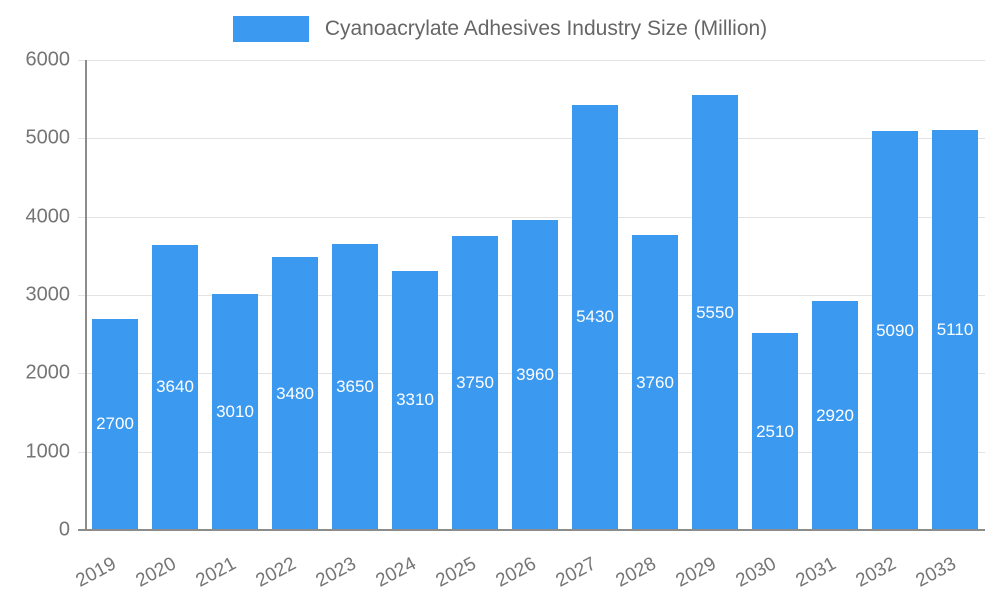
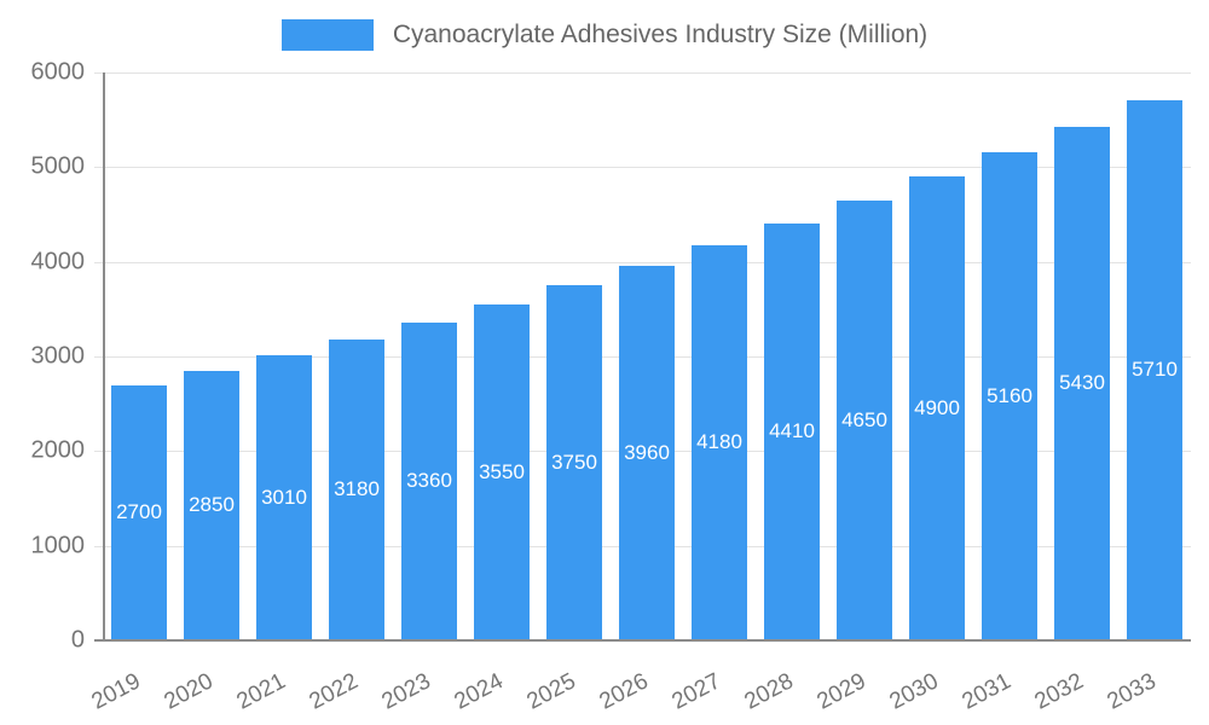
2020: 3640 -> 2850
2022: 3480 -> 3180
2023: 3650 -> 3360
2024: 3310 -> 3550
2027: 5430 -> 4180
2028: 3760 -> 4410
2029: 5550 -> 4650
2030: 2510 -> 4900
2031: 2920 -> 5160
2032: 5090 -> 5430
2033: 5110 -> 5710
